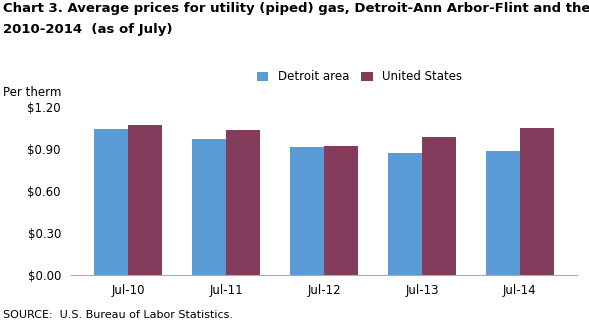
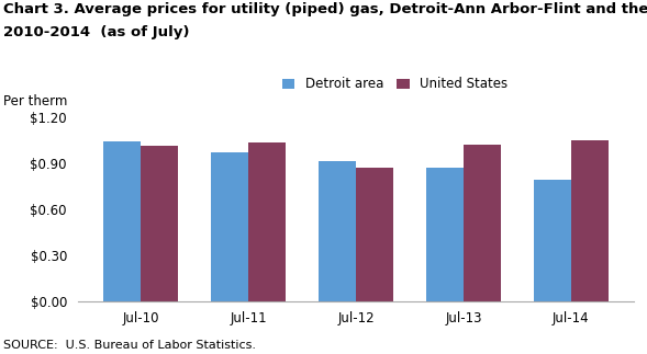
United States/Jul-10: $1.07 -> $1.01
United States/Jul-12: $0.92 -> $0.87
United States/Jul-13: $0.98 -> $1.02
Detroit area/Jul-14: $0.88 -> $0.79
